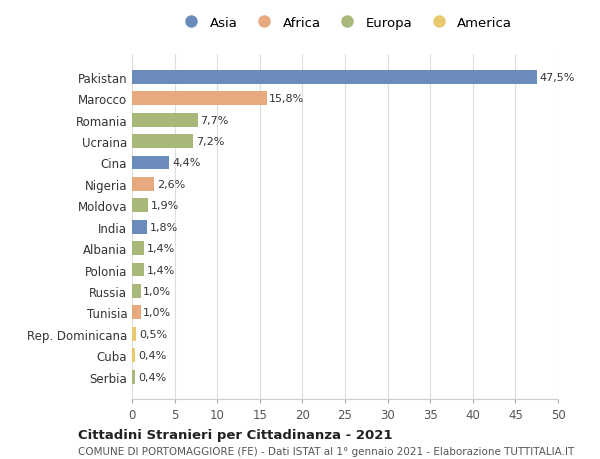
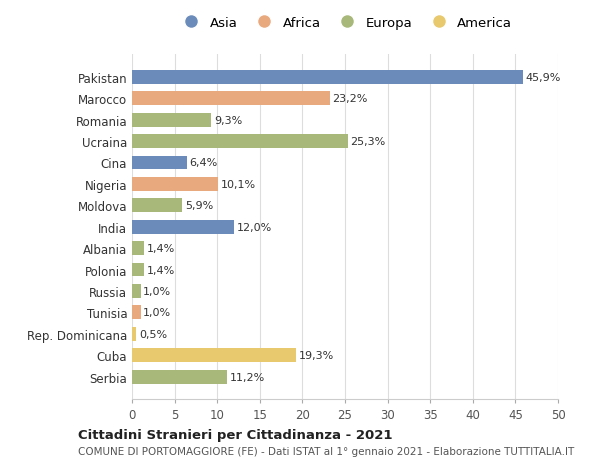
Pakistan: 47,5% -> 45,9%
Marocco: 15,8% -> 23,2%
Romania: 7,7% -> 9,3%
Ucraina: 7,2% -> 25,3%
Cina: 4,4% -> 6,4%
Nigeria: 2,6% -> 10,1%
Moldova: 1,9% -> 5,9%
India: 1,8% -> 12,0%
Cuba: 0,4% -> 19,3%
Serbia: 0,4% -> 11,2%
